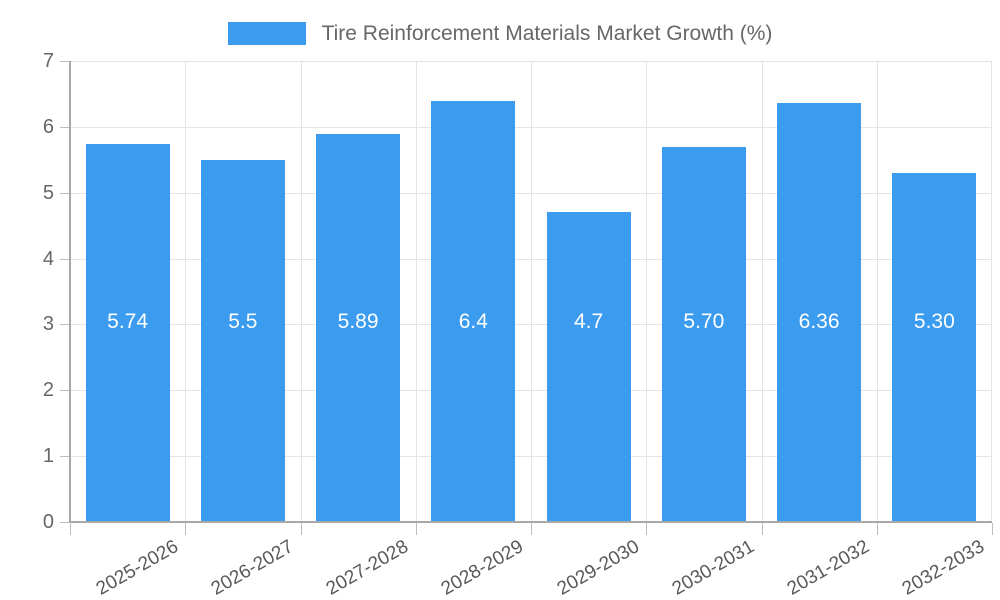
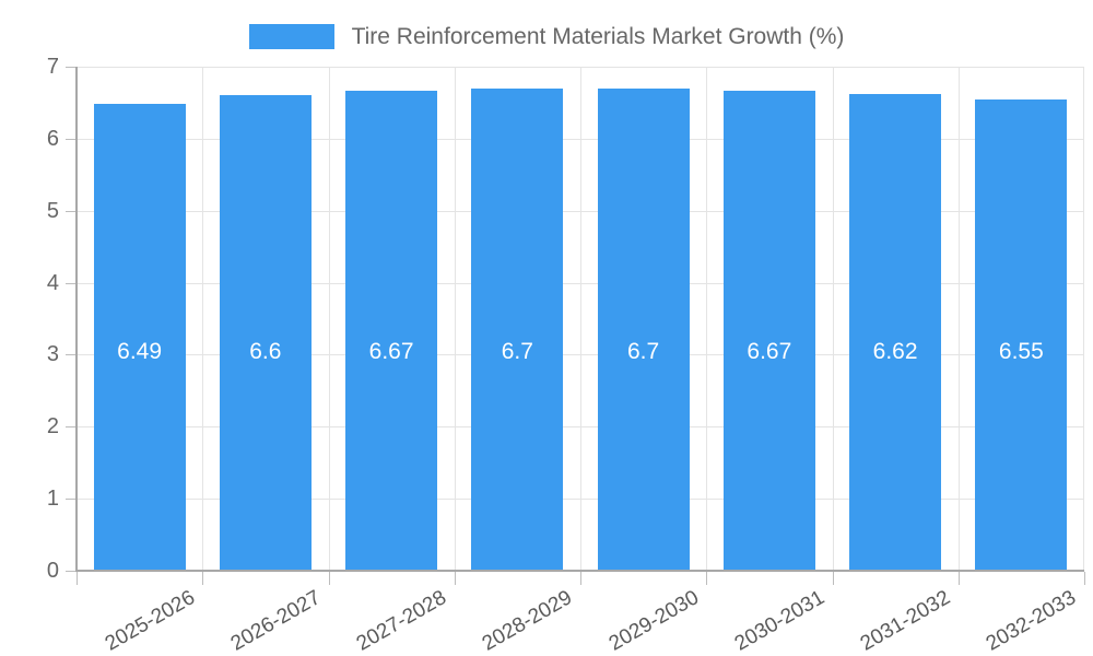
2025-2026: 5.74 -> 6.49
2026-2027: 5.5 -> 6.6
2027-2028: 5.89 -> 6.67
2028-2029: 6.4 -> 6.7
2029-2030: 4.7 -> 6.7
2030-2031: 5.70 -> 6.67
2031-2032: 6.36 -> 6.62
2032-2033: 5.30 -> 6.55
